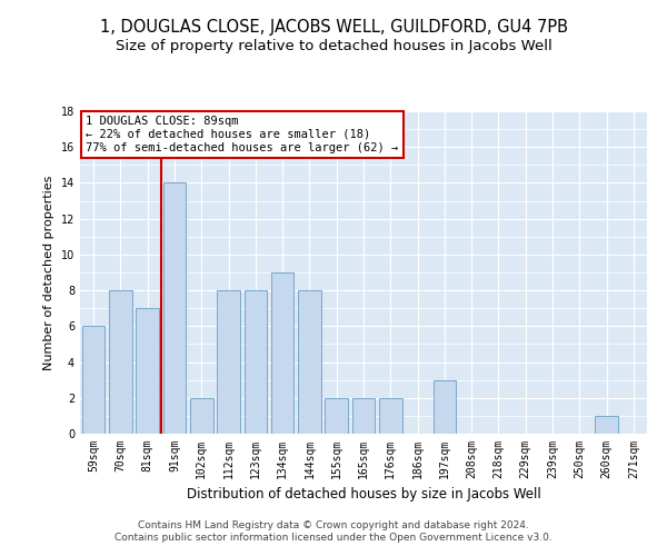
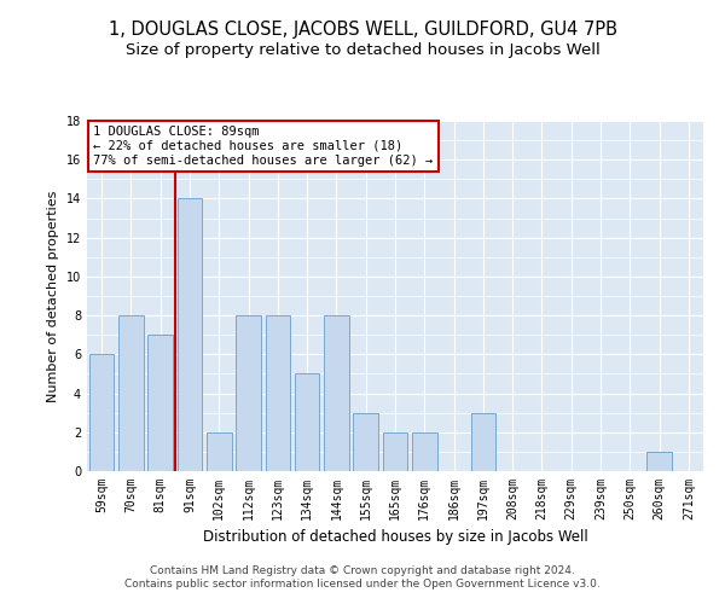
134sqm: 9 -> 5
155sqm: 2 -> 3
